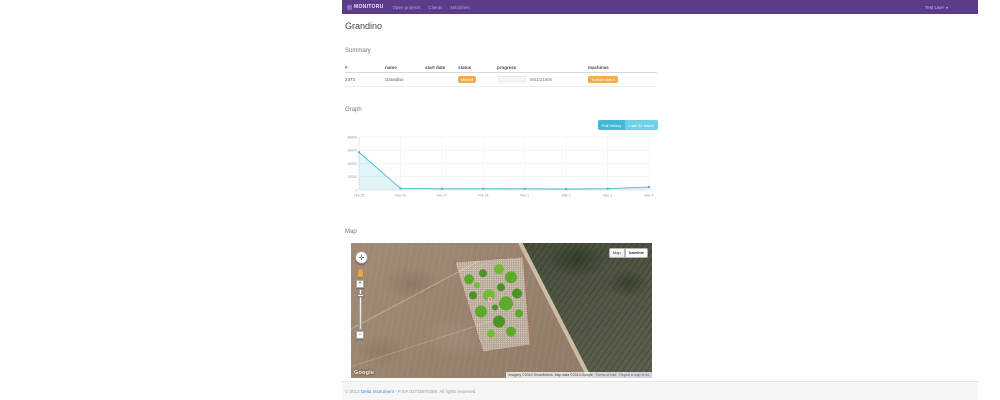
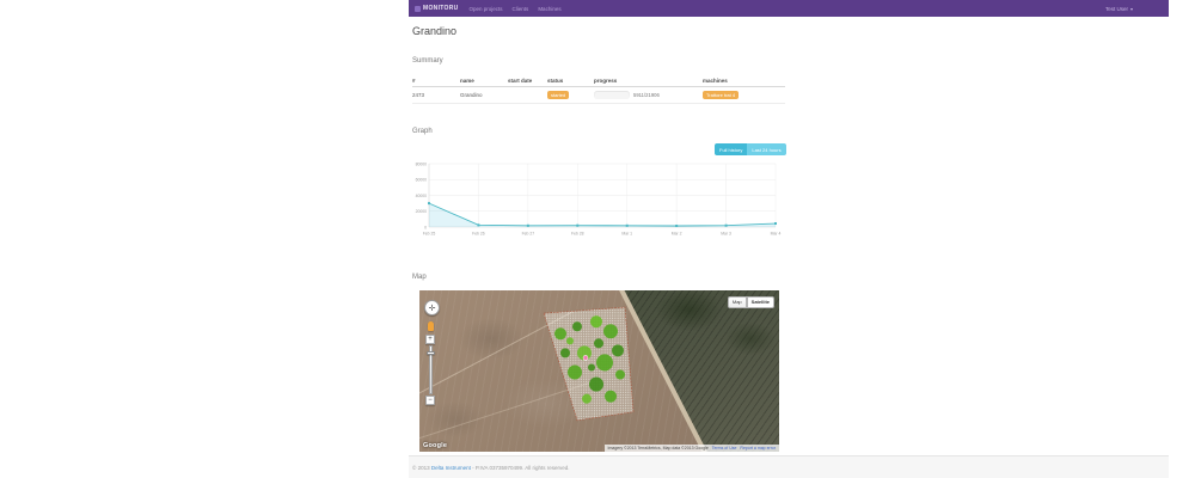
Feb 25: 60000 -> 30000
